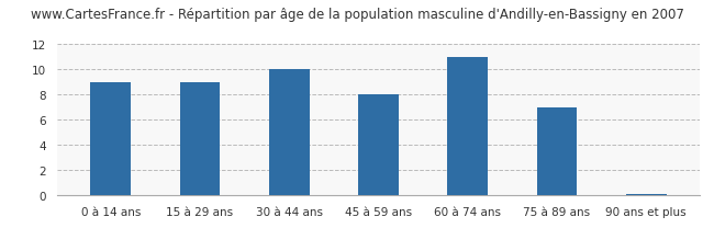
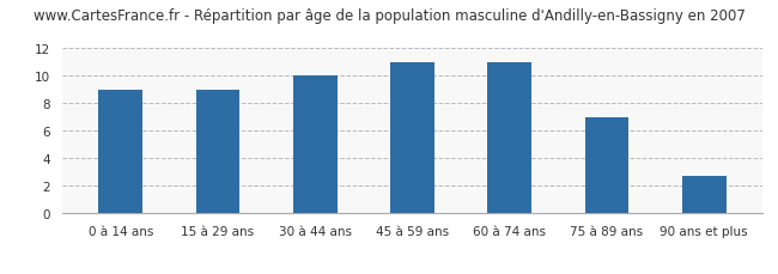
45 à 59 ans: 8.0 -> 11.0
90 ans et plus: 0.1 -> 2.7
